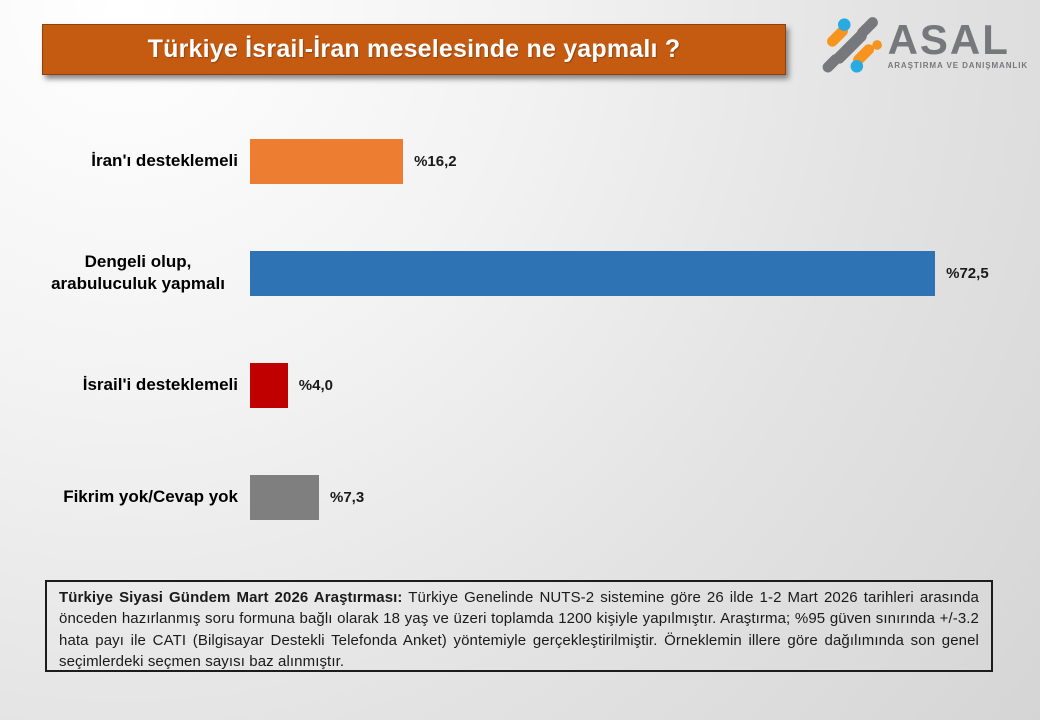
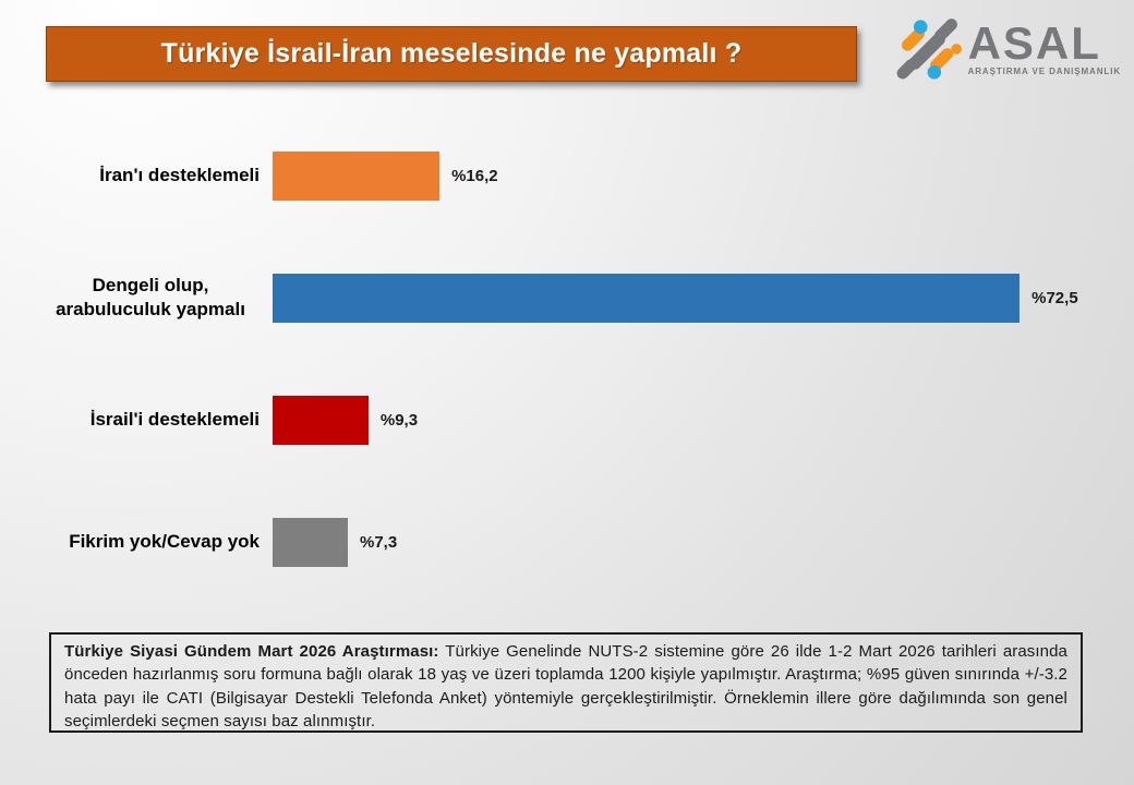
İsrail'i desteklemeli: 4,0 -> 9,3
